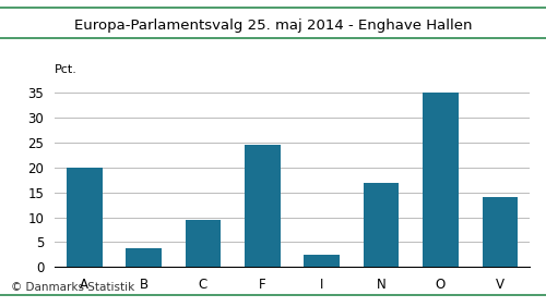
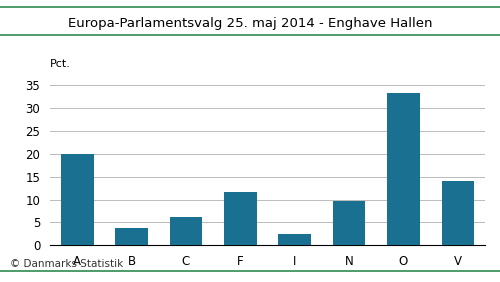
C: 9.5 -> 6.1
F: 24.5 -> 11.7
N: 17.0 -> 9.6
O: 35.0 -> 33.3
